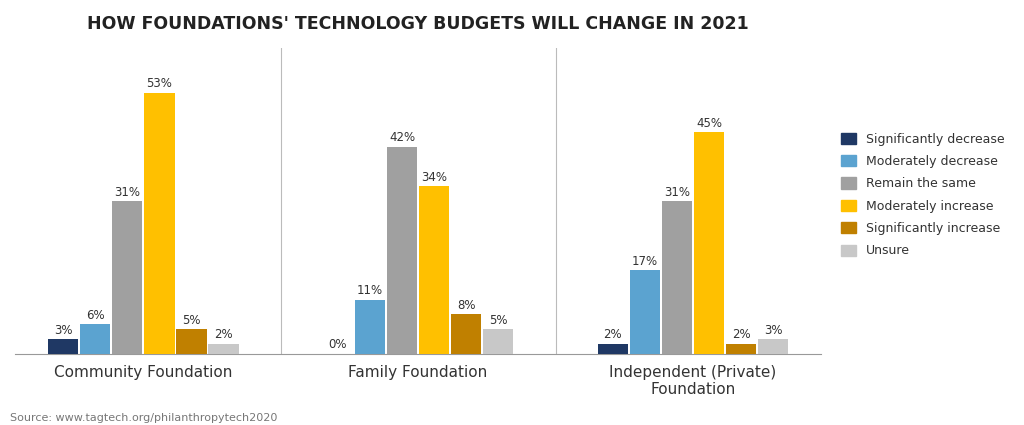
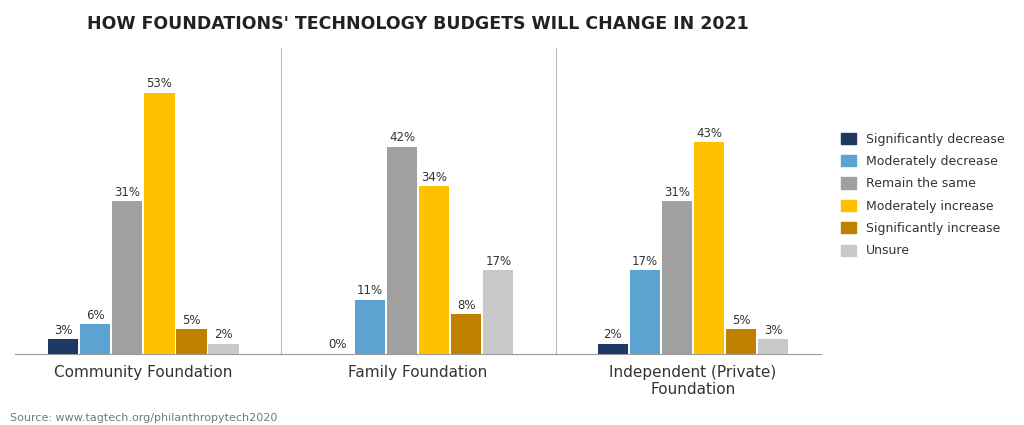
Unsure/Family Foundation: 5% -> 17%
Moderately increase/Independent (Private) Foundation: 45% -> 43%
Significantly increase/Independent (Private) Foundation: 2% -> 5%
